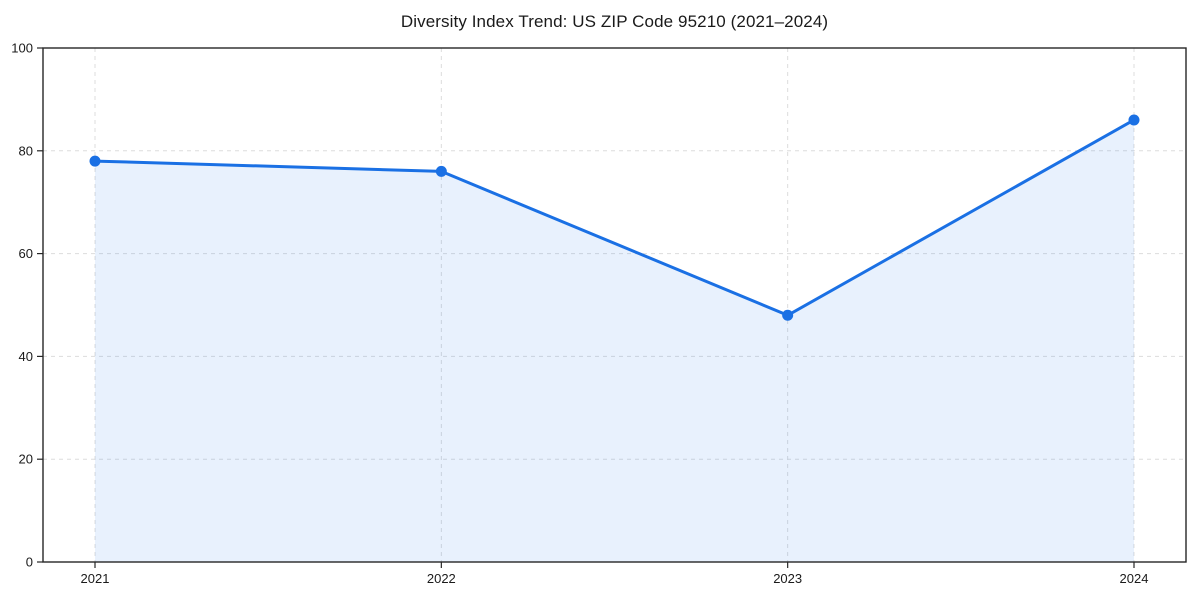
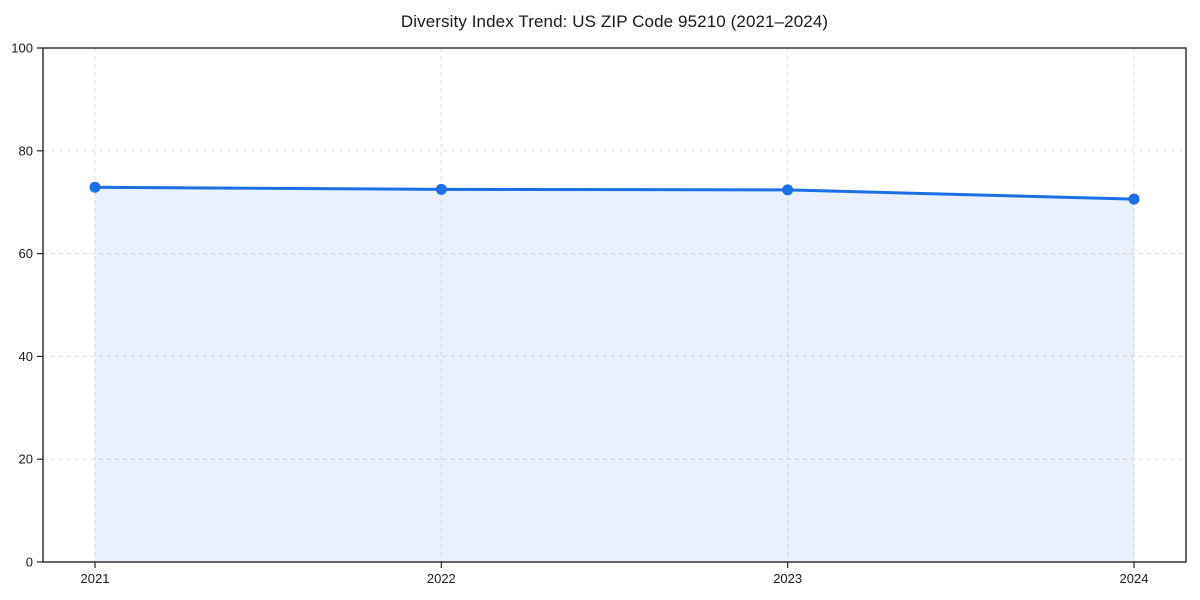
2021: 78 -> 73
2022: 76 -> 72
2023: 48 -> 72
2024: 86 -> 71
